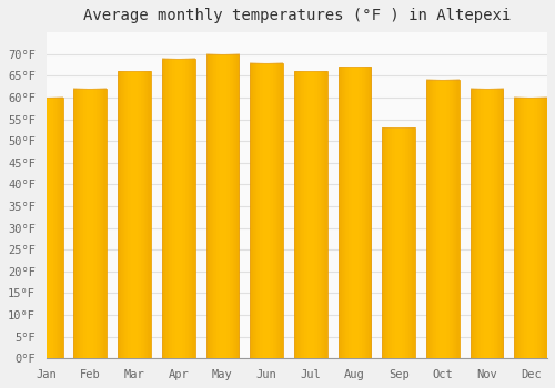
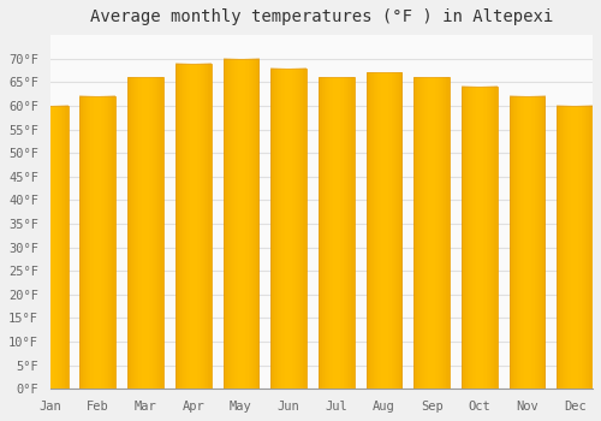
Sep: 53°F -> 66°F
